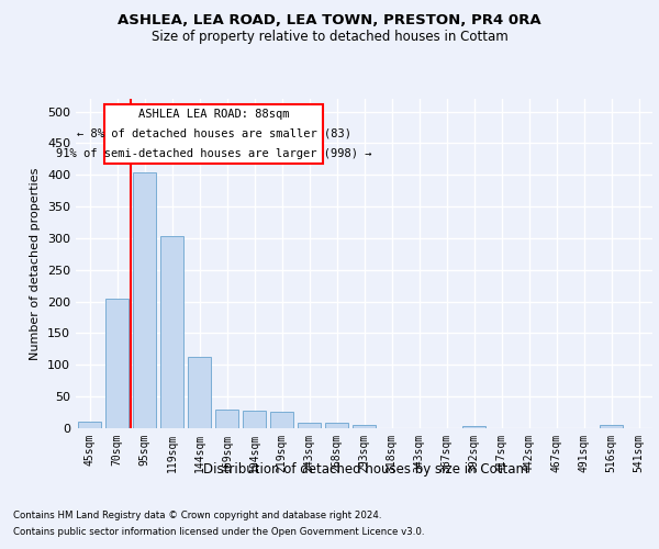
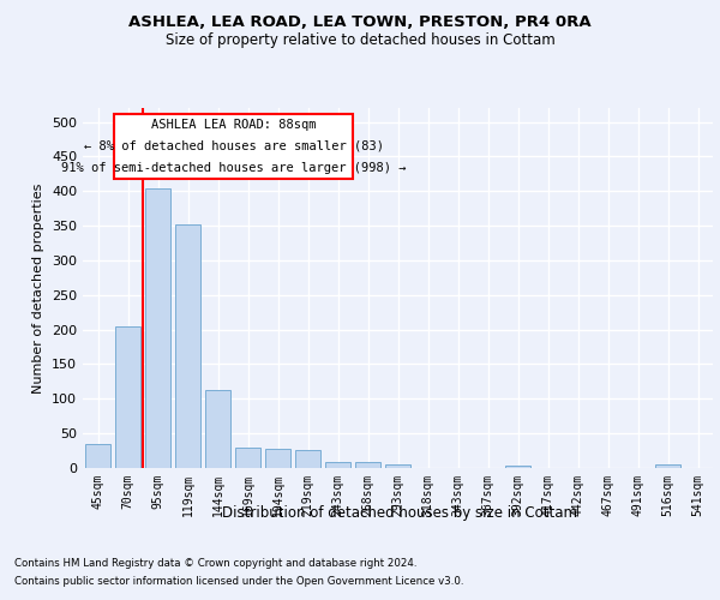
45sqm: 10 -> 34
119sqm: 303 -> 352
